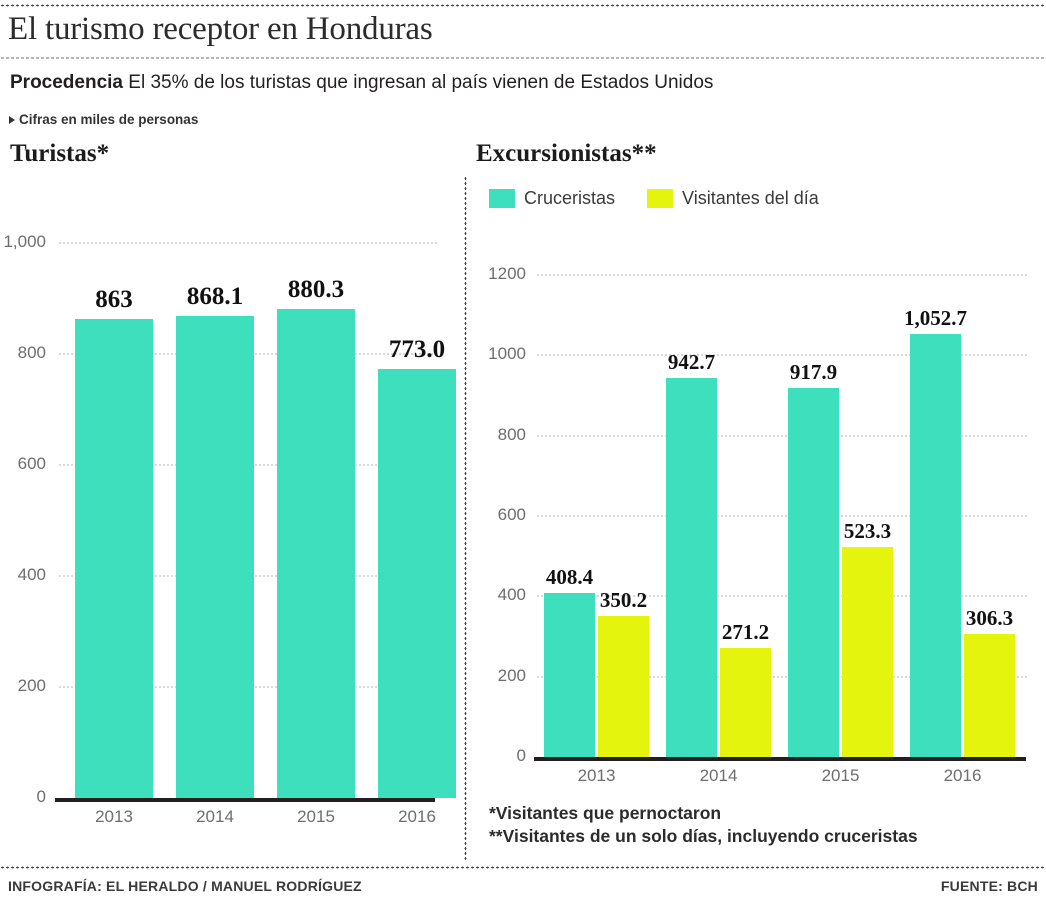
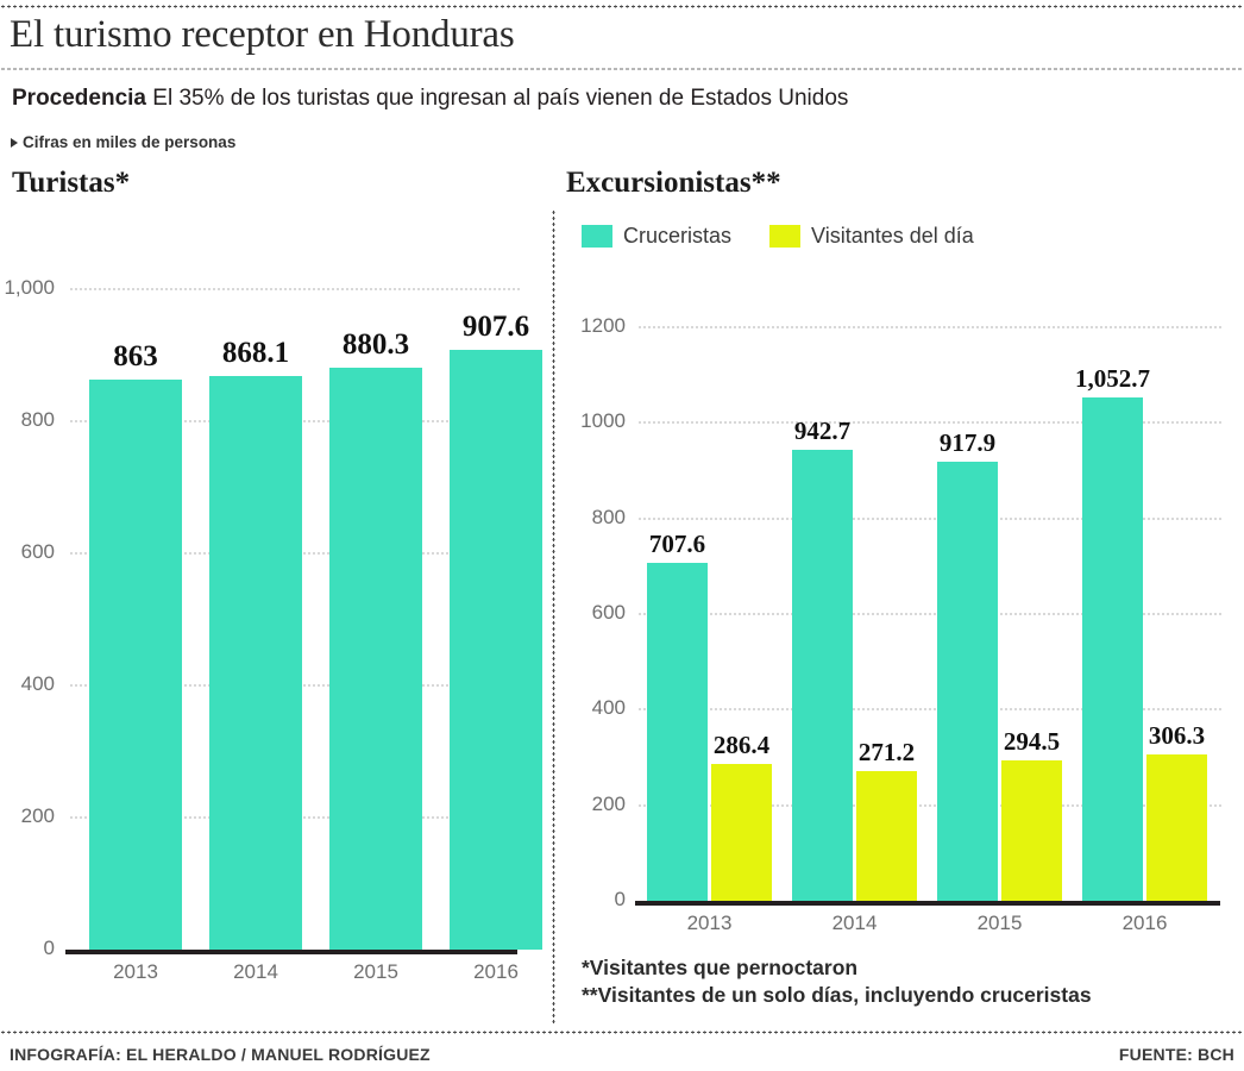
Turistas*/2016: 773.0 -> 907.6
Excursionistas**/Cruceristas/2013: 408.4 -> 707.6
Excursionistas**/Visitantes del día/2013: 350.2 -> 286.4
Excursionistas**/Visitantes del día/2015: 523.3 -> 294.5
